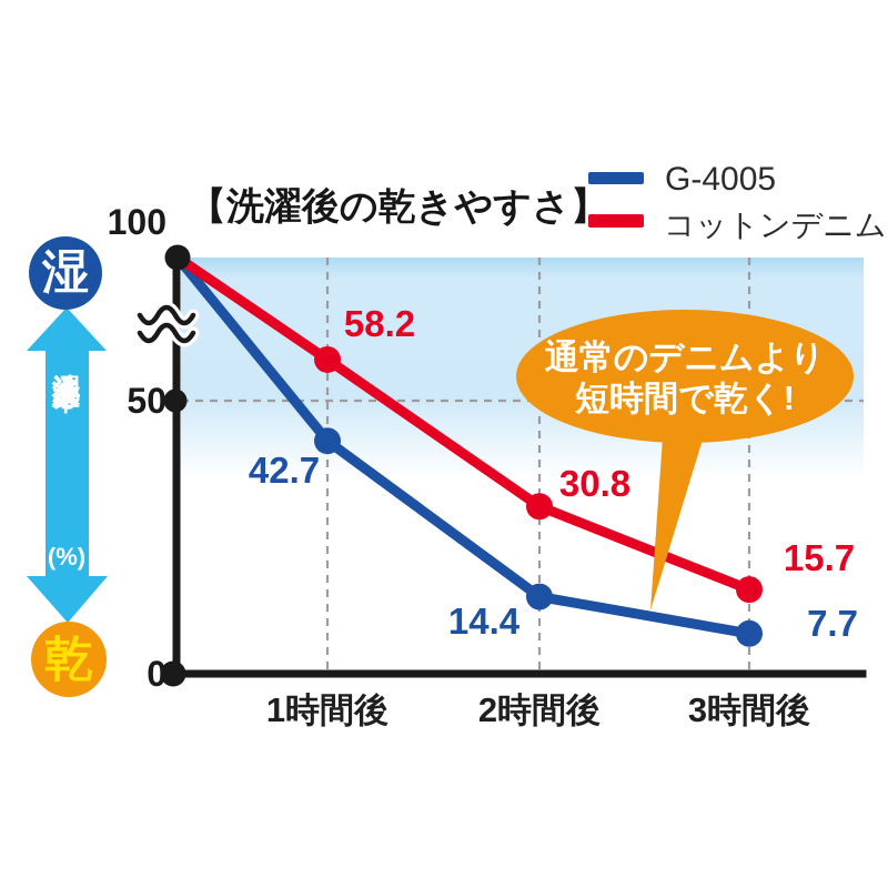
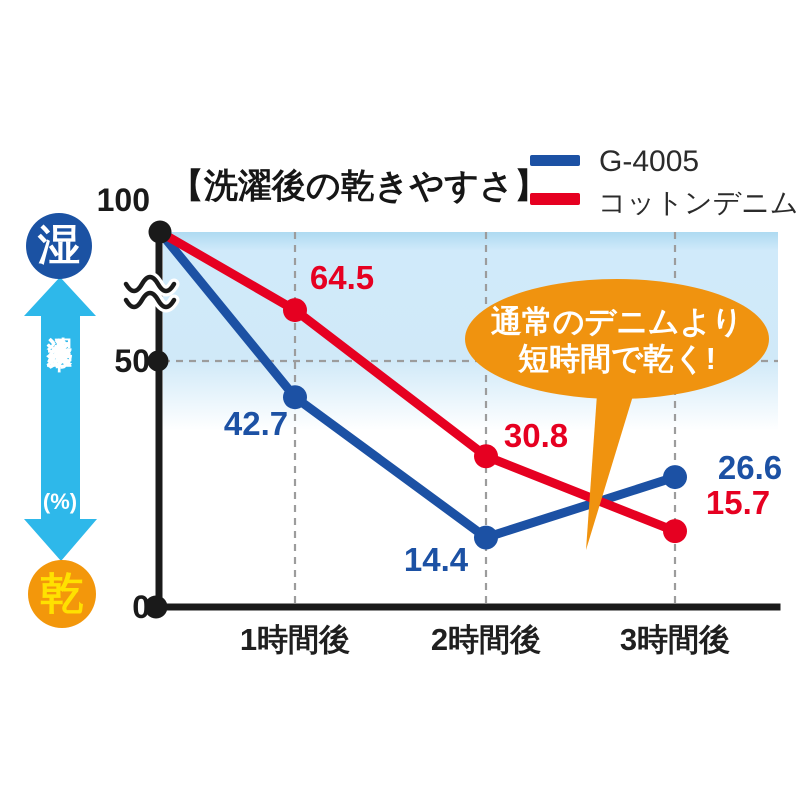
コットンデニム/1時間後: 58.2 -> 64.5
G-4005/3時間後: 7.7 -> 26.6
